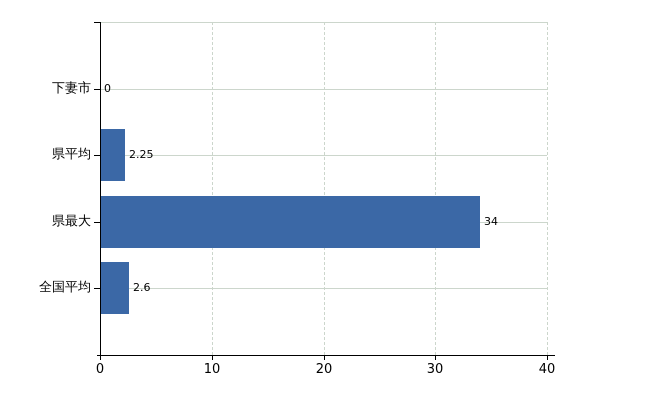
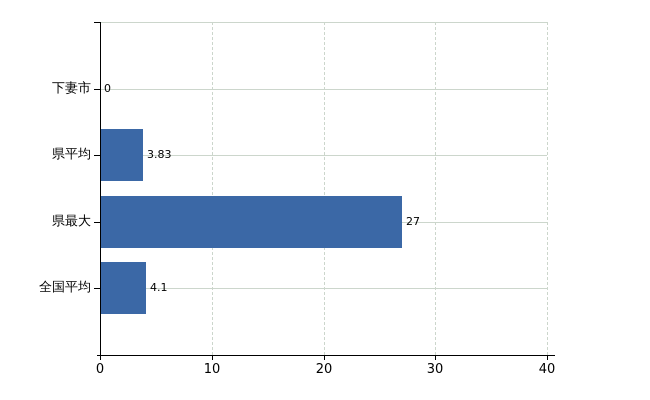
県平均: 2.25 -> 3.83
県最大: 34 -> 27
全国平均: 2.6 -> 4.1
